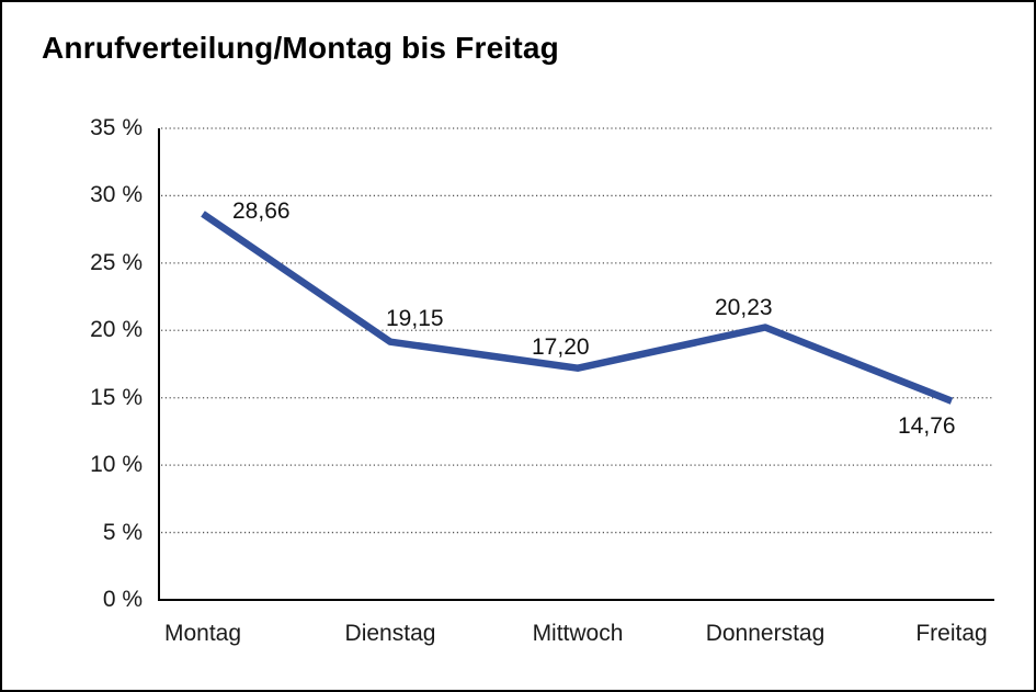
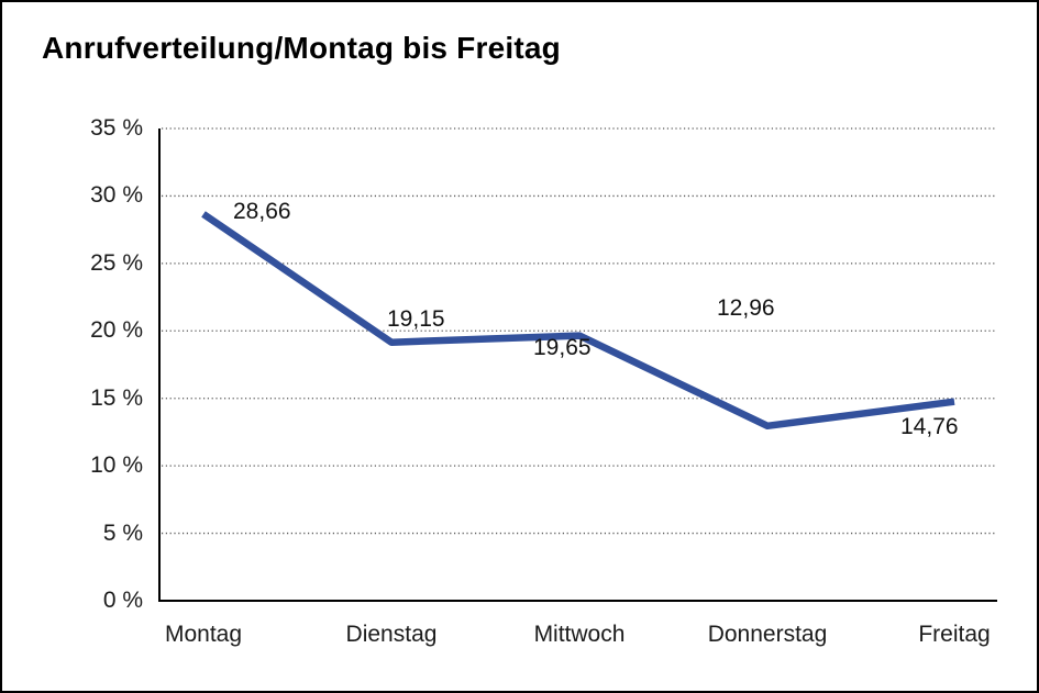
Mittwoch: 17,20 -> 19,65
Donnerstag: 20,23 -> 12,96
